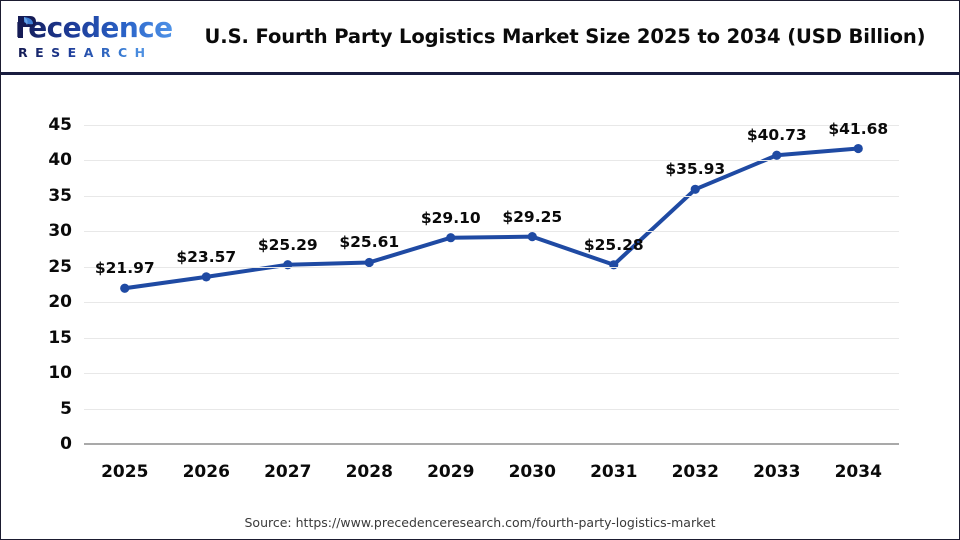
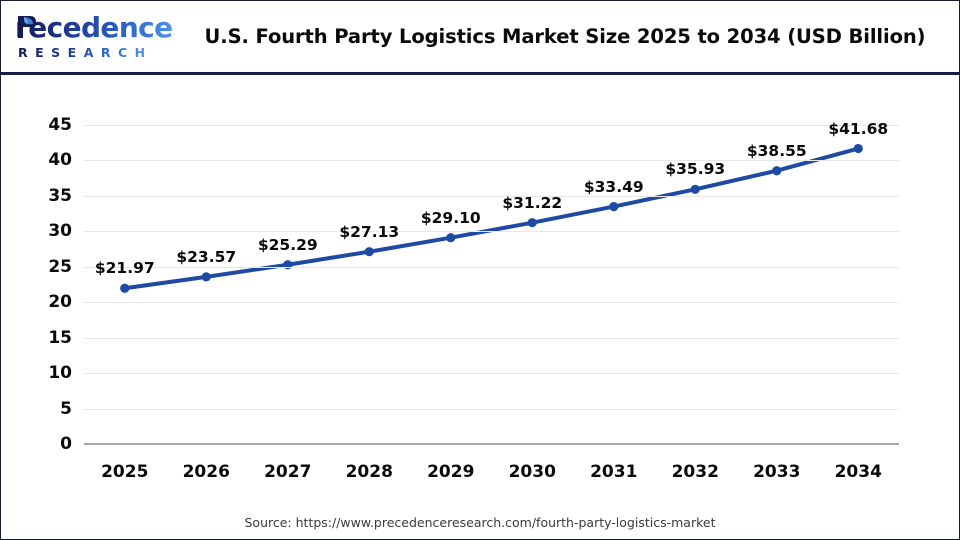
2028: $25.61 -> $27.13
2030: $29.25 -> $31.22
2031: $25.28 -> $33.49
2033: $40.73 -> $38.55
